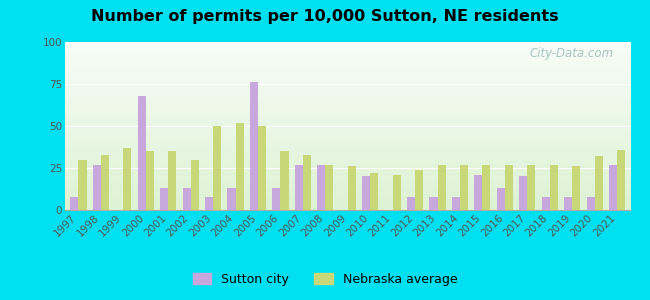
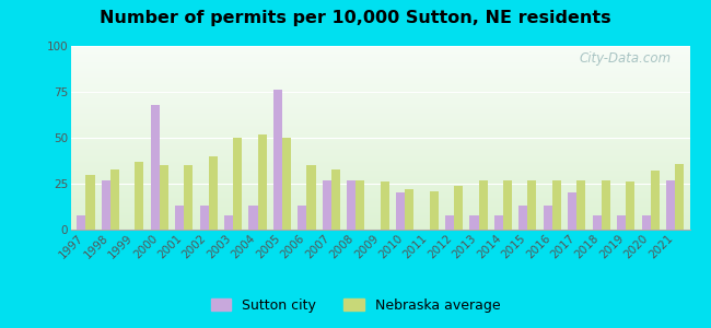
Nebraska average/2002: 30 -> 40
Sutton city/2015: 21 -> 13
